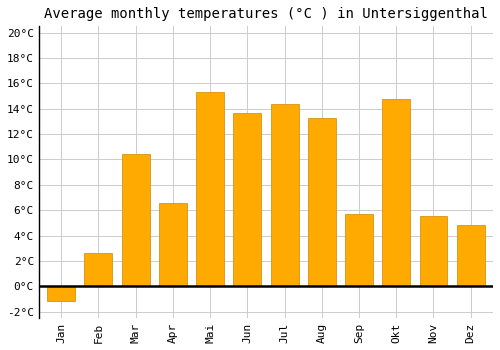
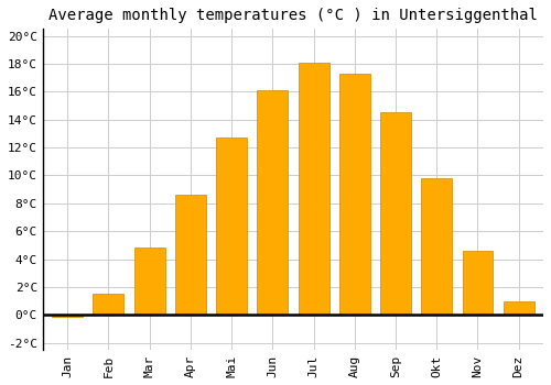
Jan: -1.2°C -> -0.1°C
Feb: 2.6°C -> 1.5°C
Mar: 10.4°C -> 4.8°C
Apr: 6.6°C -> 8.6°C
Mai: 15.3°C -> 12.7°C
Jun: 13.7°C -> 16.1°C
Jul: 14.4°C -> 18.1°C
Aug: 13.3°C -> 17.3°C
Sep: 5.7°C -> 14.5°C
Okt: 14.8°C -> 9.8°C
Nov: 5.5°C -> 4.6°C
Dez: 4.8°C -> 1.0°C
